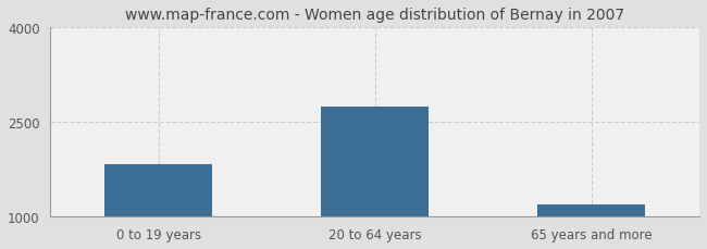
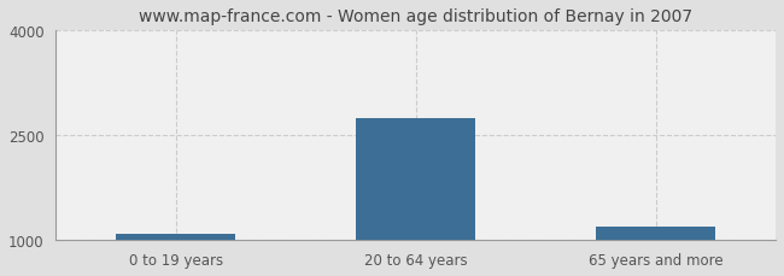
0 to 19 years: 1840 -> 1090
